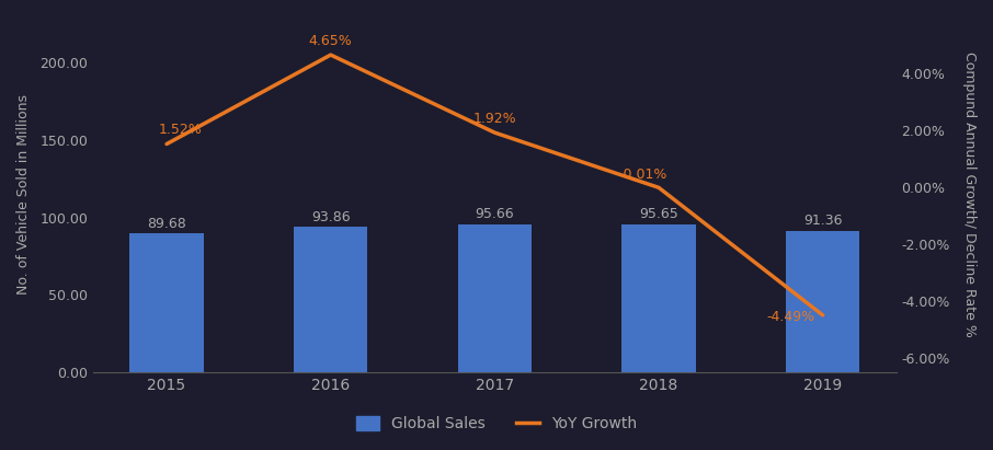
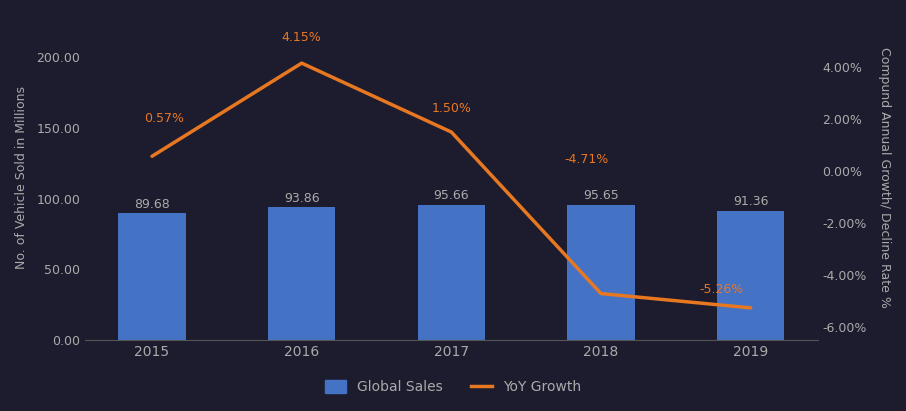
YoY Growth/2015: 1.52% -> 0.57%
YoY Growth/2016: 4.65% -> 4.15%
YoY Growth/2017: 1.92% -> 1.50%
YoY Growth/2018: -0.01% -> -4.71%
YoY Growth/2019: -4.49% -> -5.26%
